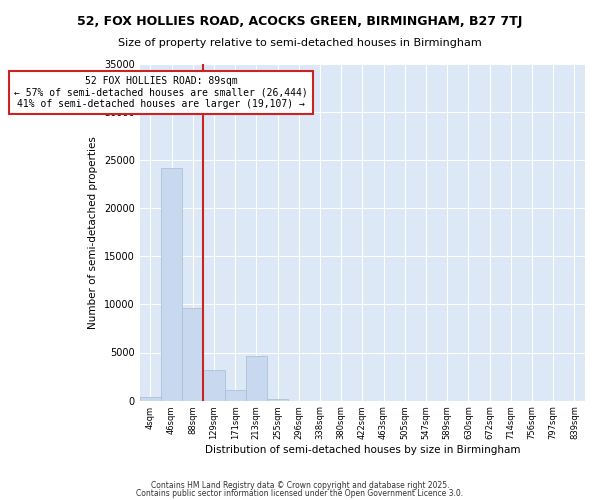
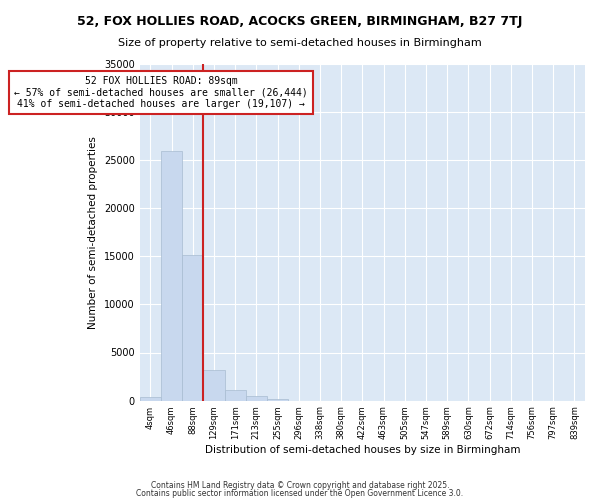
46sqm: 24200 -> 26000
88sqm: 9600 -> 15100
213sqm: 4600 -> 400
